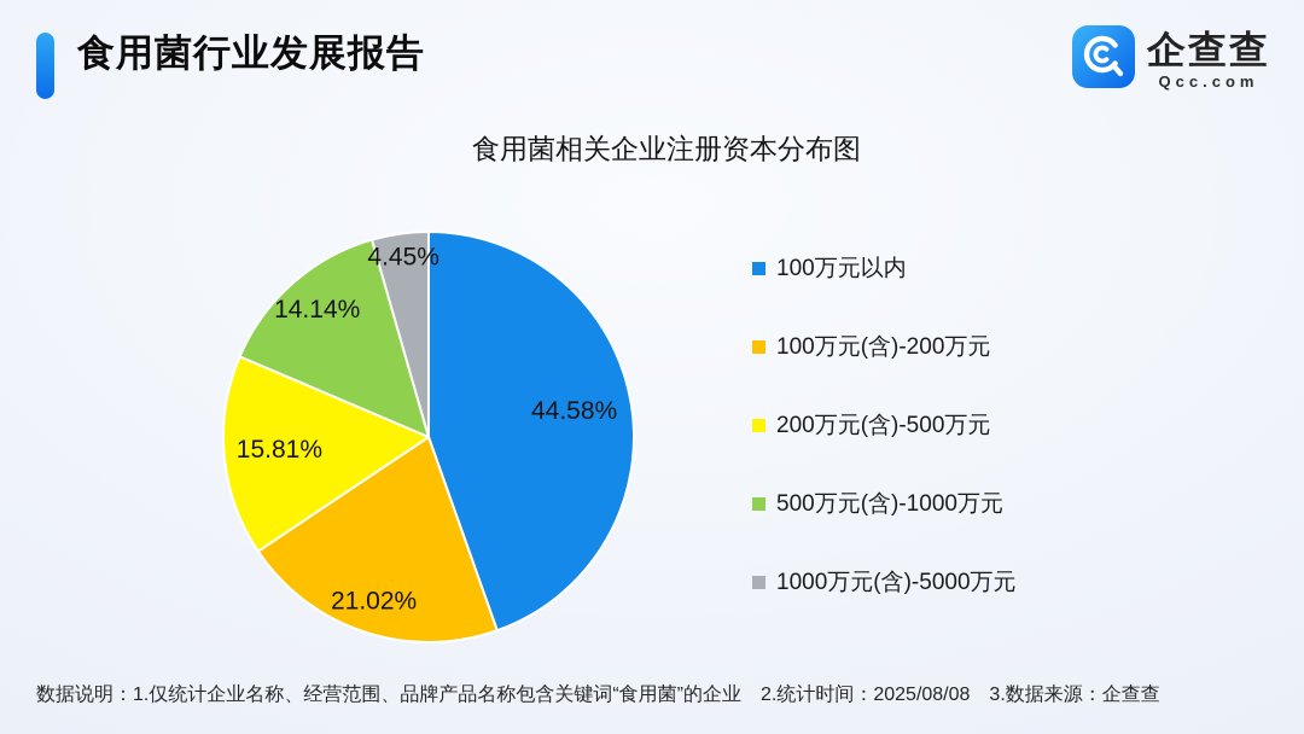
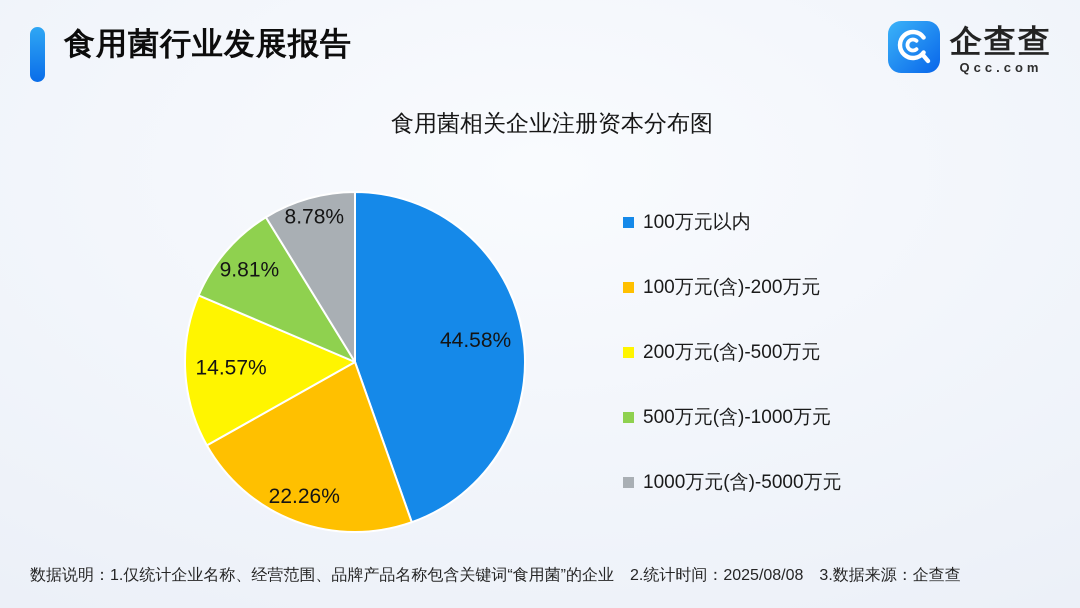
100万元(含)-200万元: 21.02% -> 22.26%
200万元(含)-500万元: 15.81% -> 14.57%
500万元(含)-1000万元: 14.14% -> 9.81%
1000万元(含)-5000万元: 4.45% -> 8.78%
